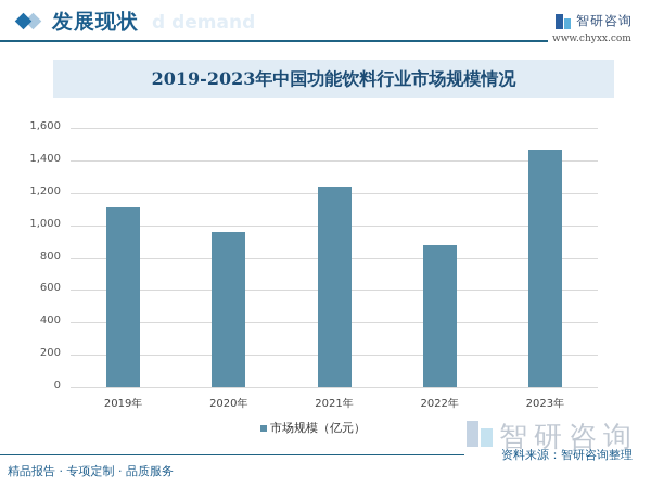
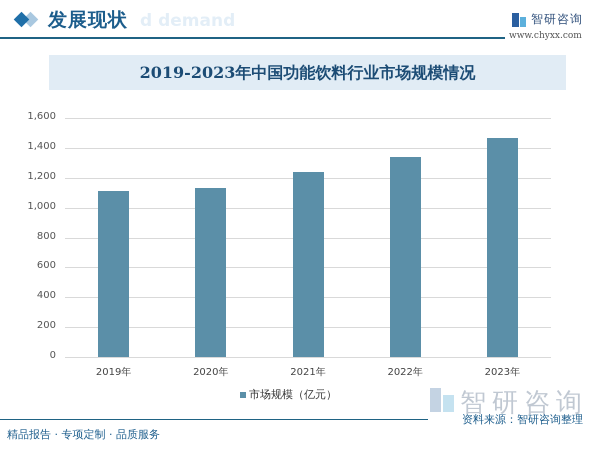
2020年: 960 -> 1130
2022年: 880 -> 1340
